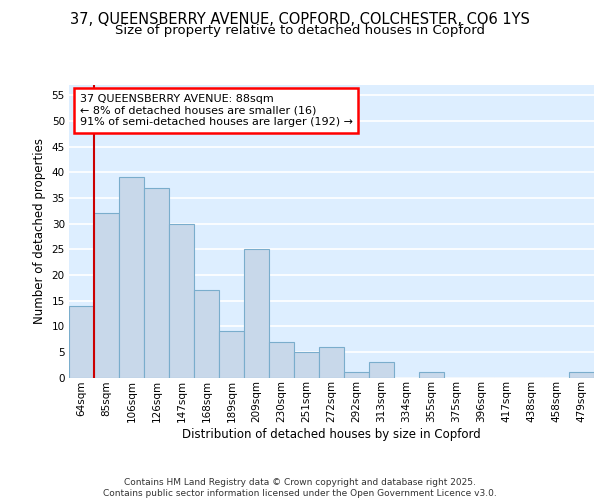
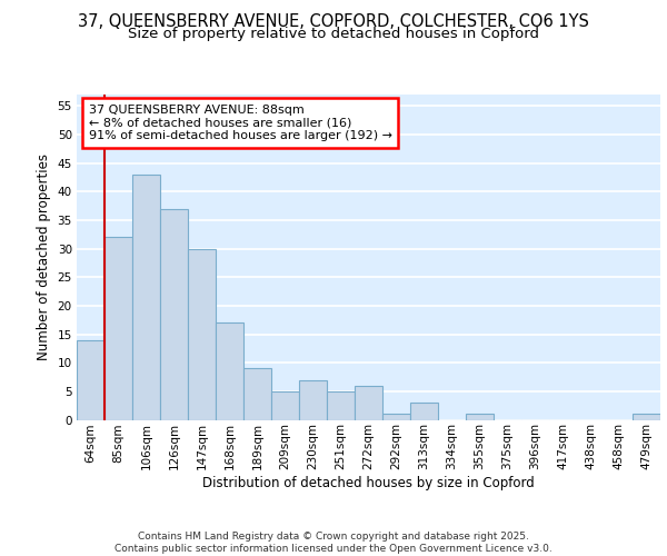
106sqm: 39 -> 43
209sqm: 25 -> 5
